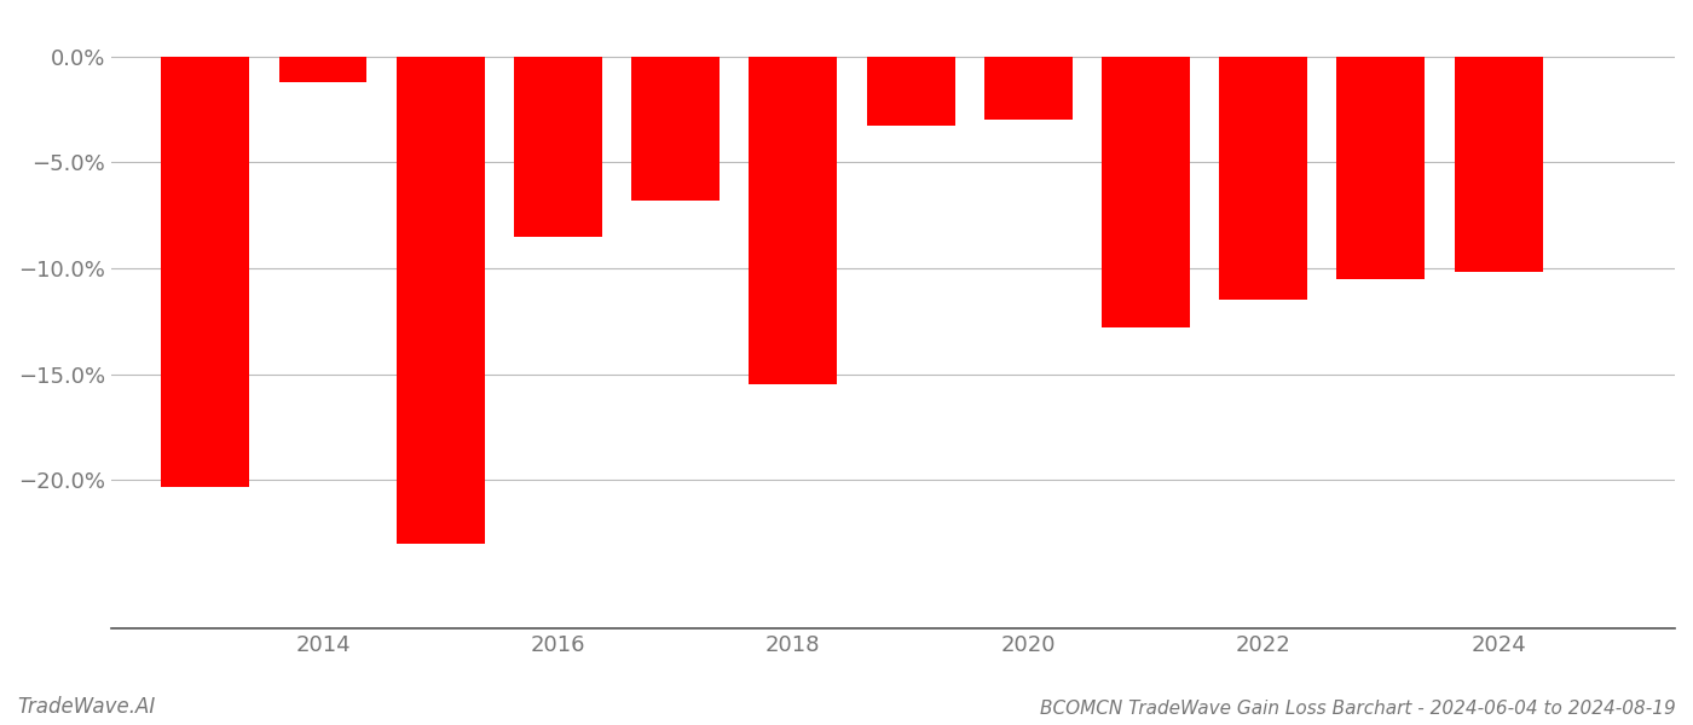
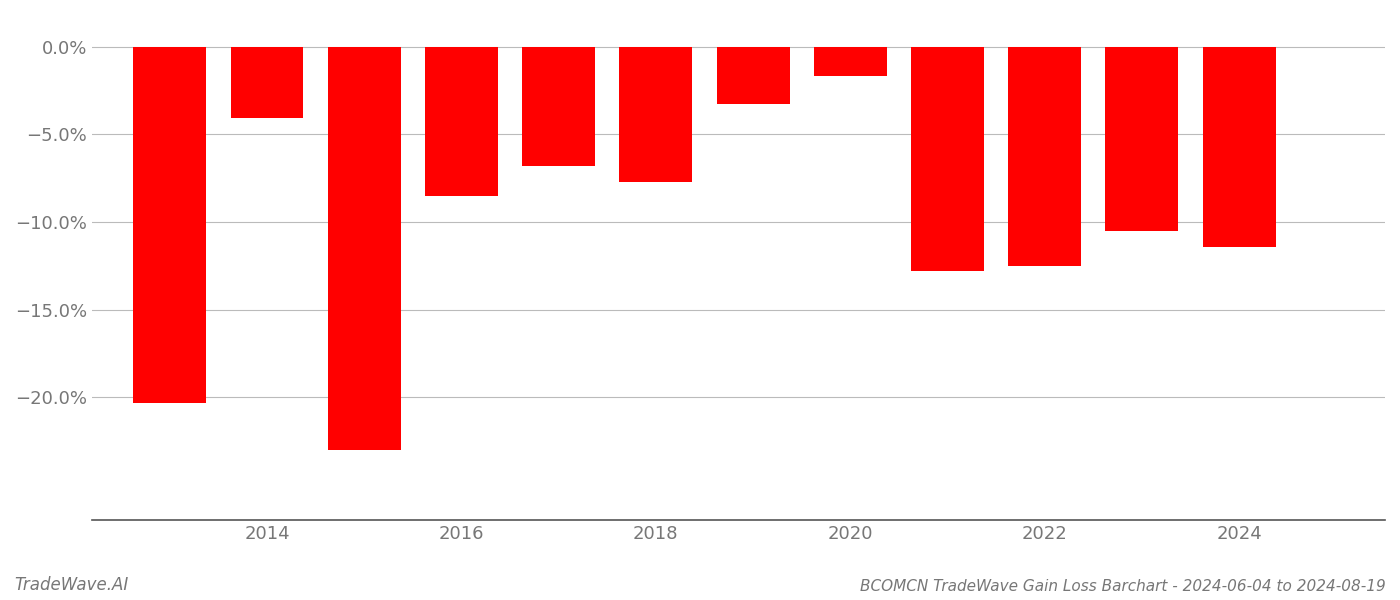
2014: -1.2% -> -4.1%
2018: -15.5% -> -7.7%
2020: -3.0% -> -1.7%
2022: -11.5% -> -12.5%
2024: -10.2% -> -11.4%
